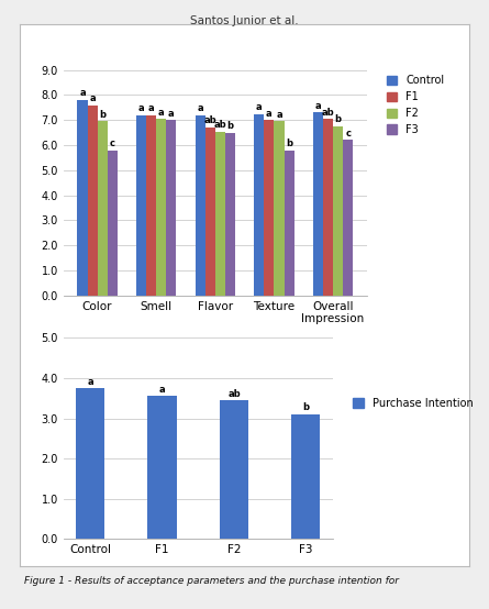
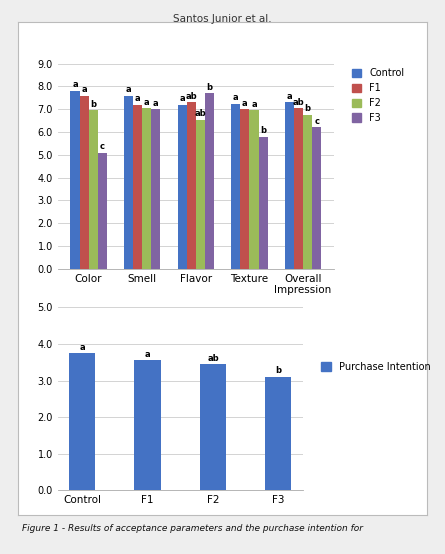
F3/Color: 5.8 -> 5.1
Control/Smell: 7.20 -> 7.60
F1/Flavor: 6.70 -> 7.30
F3/Flavor: 6.5 -> 7.7
